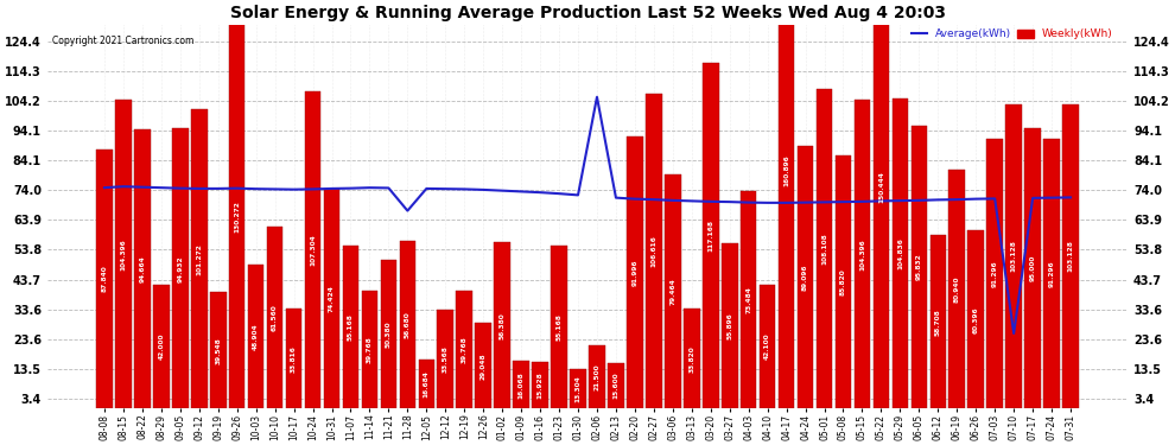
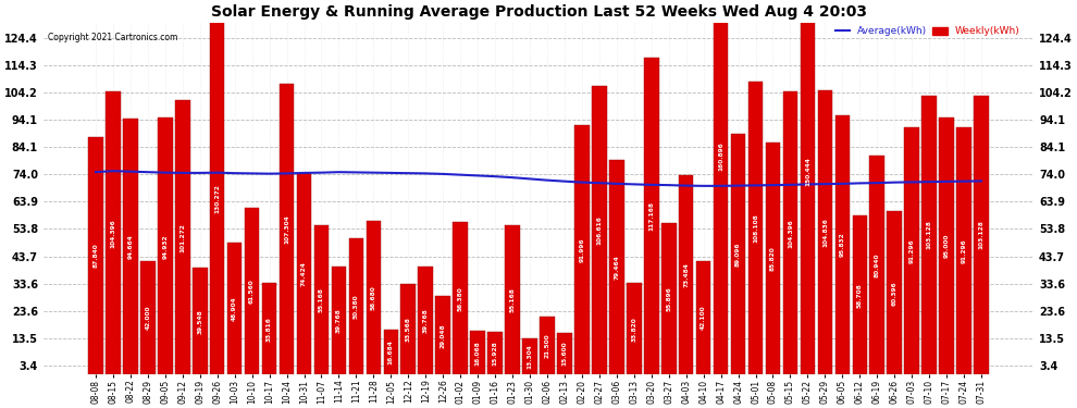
Average(kWh)/11-28: 67.0 -> 74.6
Average(kWh)/02-06: 105.5 -> 71.8
Average(kWh)/07-10: 25.5 -> 71.2
